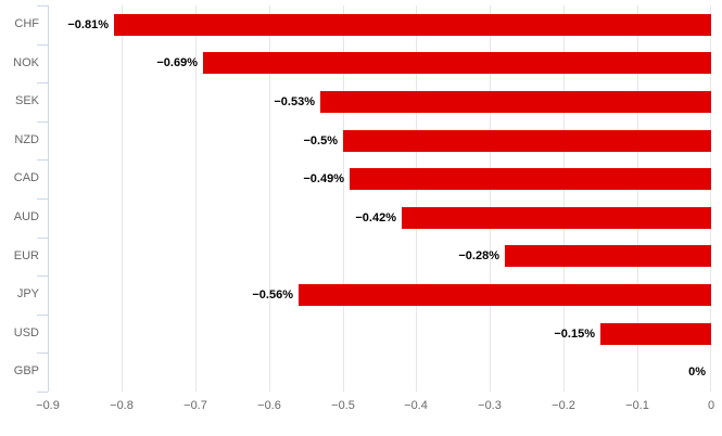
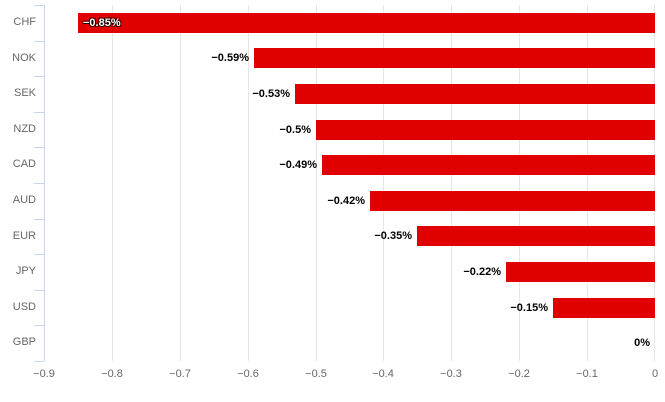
CHF: −0.81% -> −0.85%
NOK: −0.69% -> −0.59%
EUR: −0.28% -> −0.35%
JPY: −0.56% -> −0.22%
